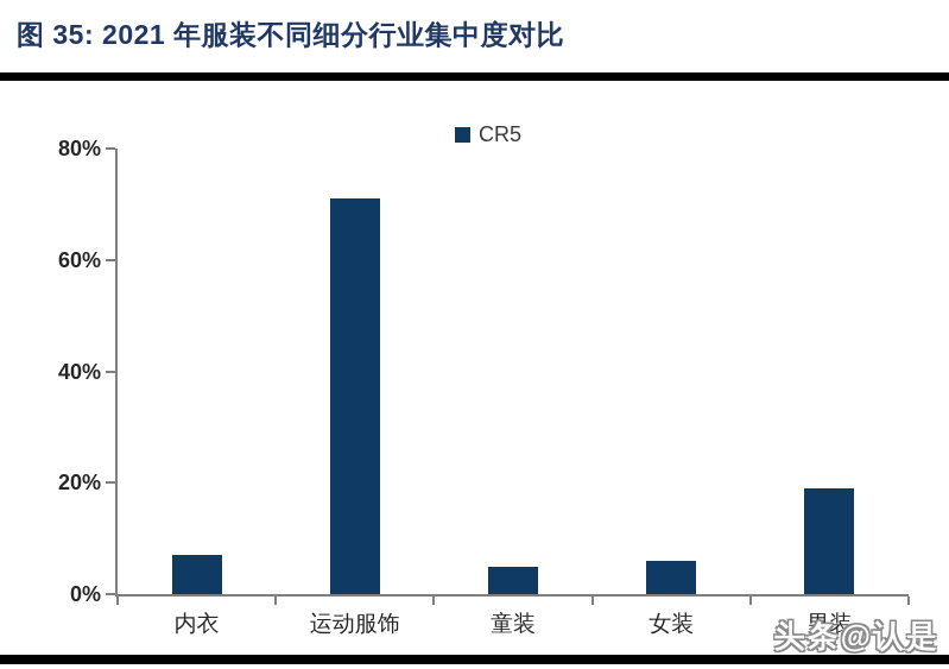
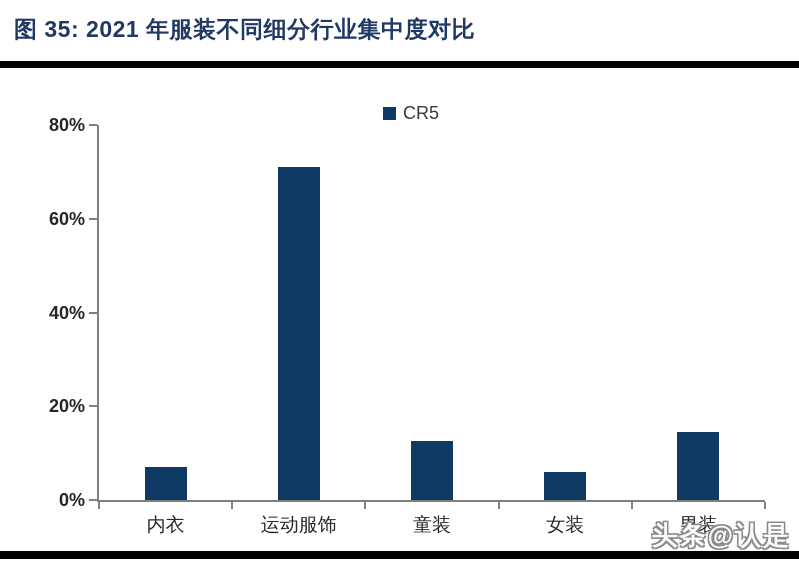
童装: 5% -> 12%
男装: 19% -> 14%
